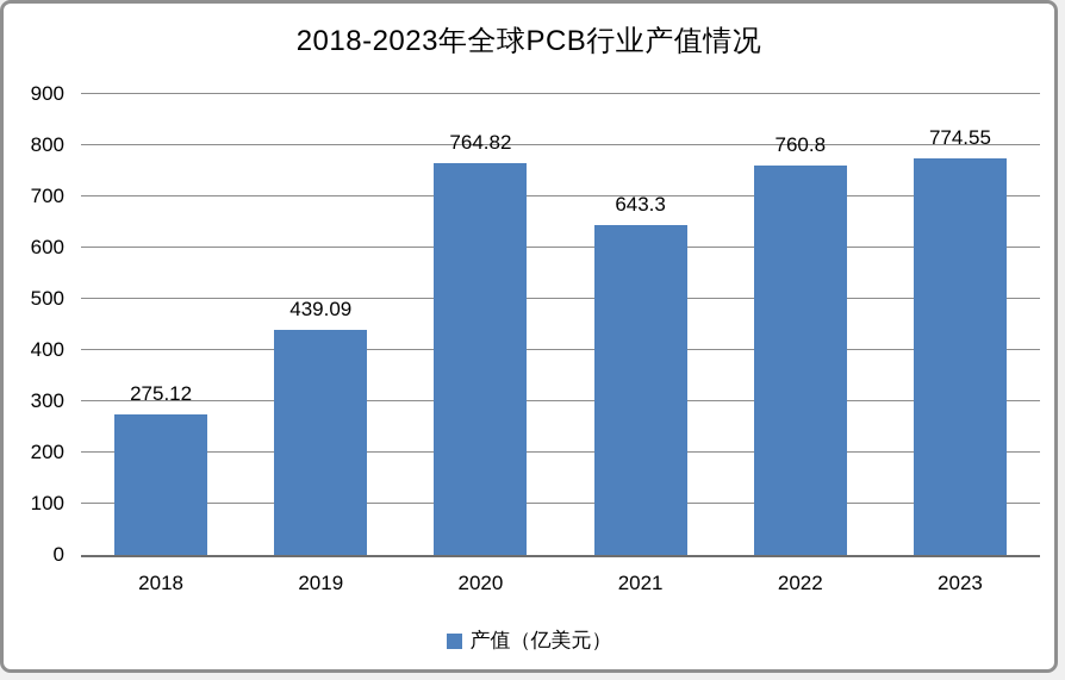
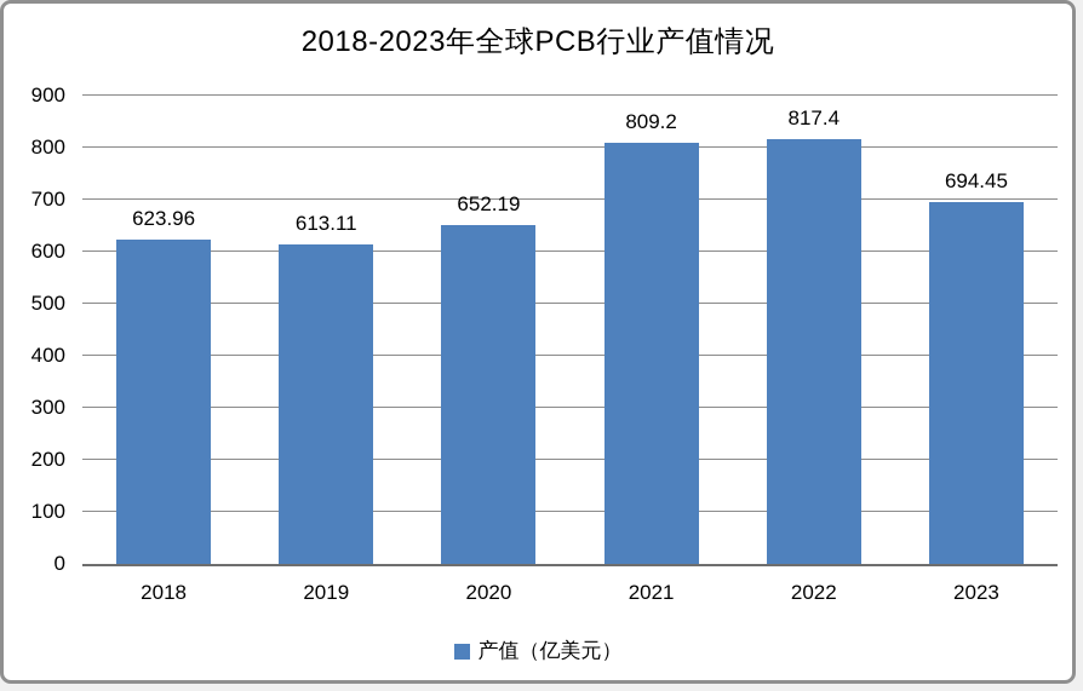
2018: 275.12 -> 623.96
2019: 439.09 -> 613.11
2020: 764.82 -> 652.19
2021: 643.3 -> 809.2
2022: 760.8 -> 817.4
2023: 774.55 -> 694.45
